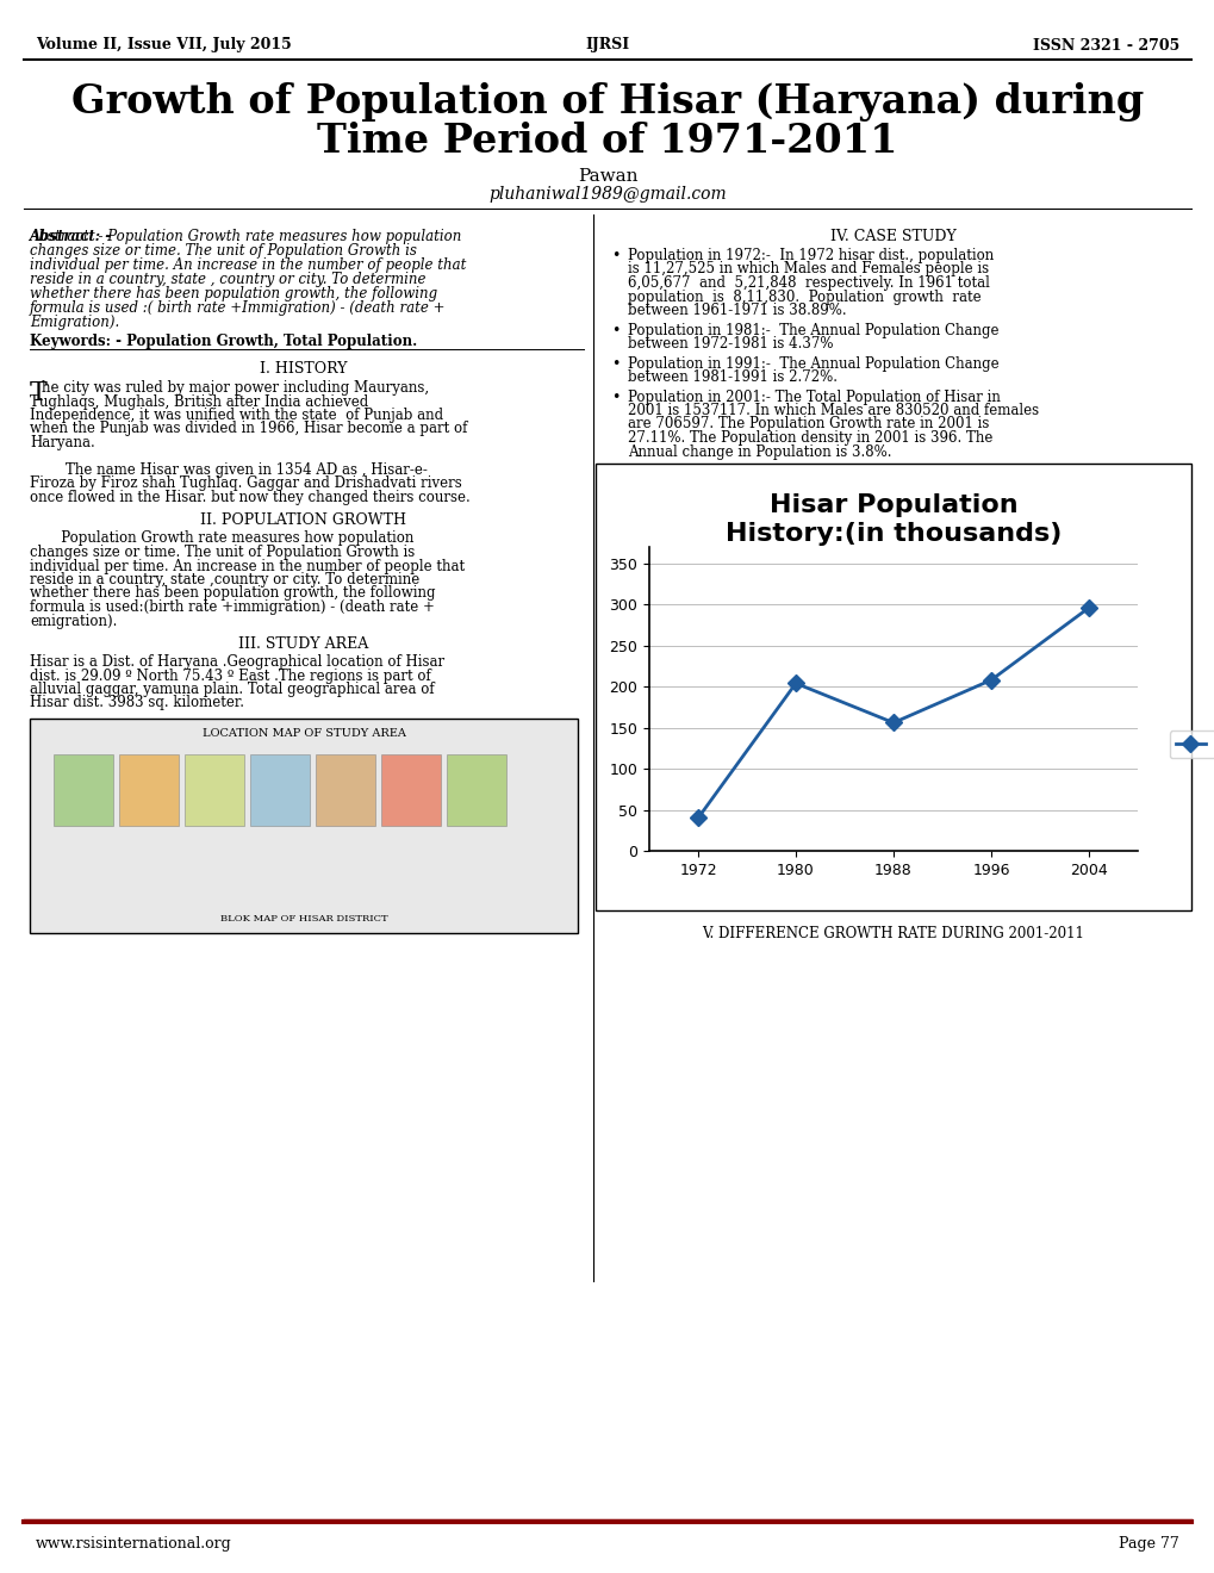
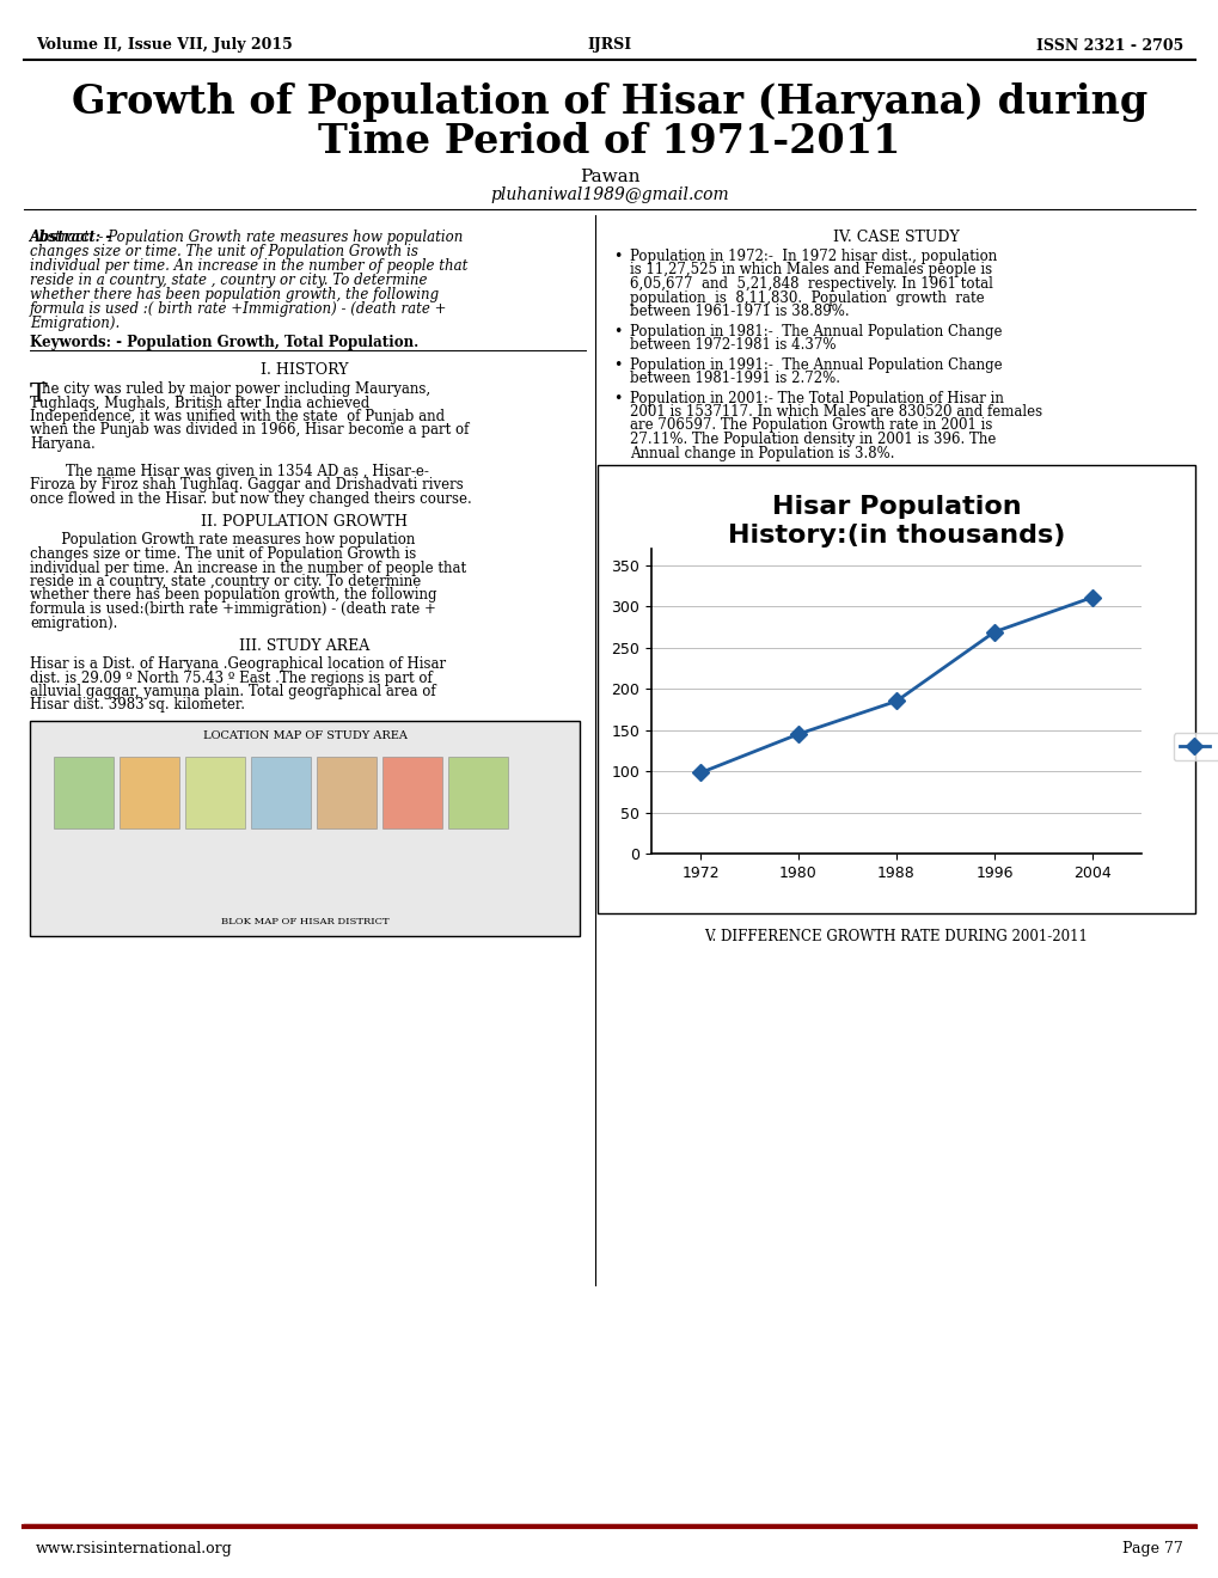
1972: 40 -> 98
1980: 204 -> 145
1988: 156 -> 185
1996: 208 -> 269
2004: 296 -> 311
